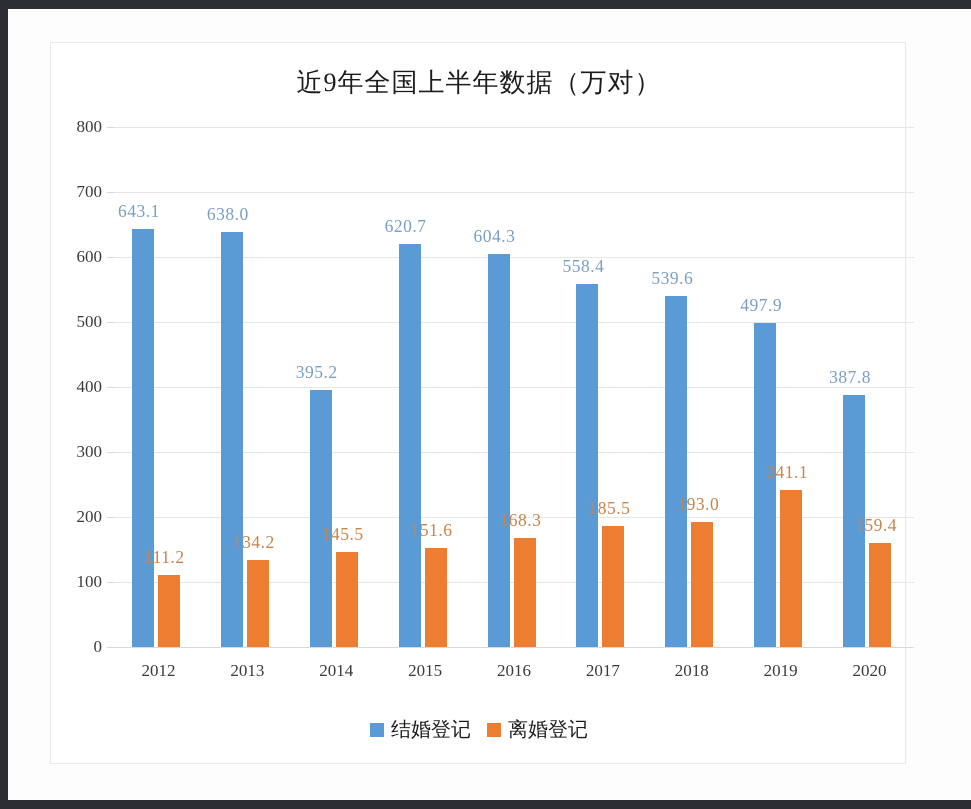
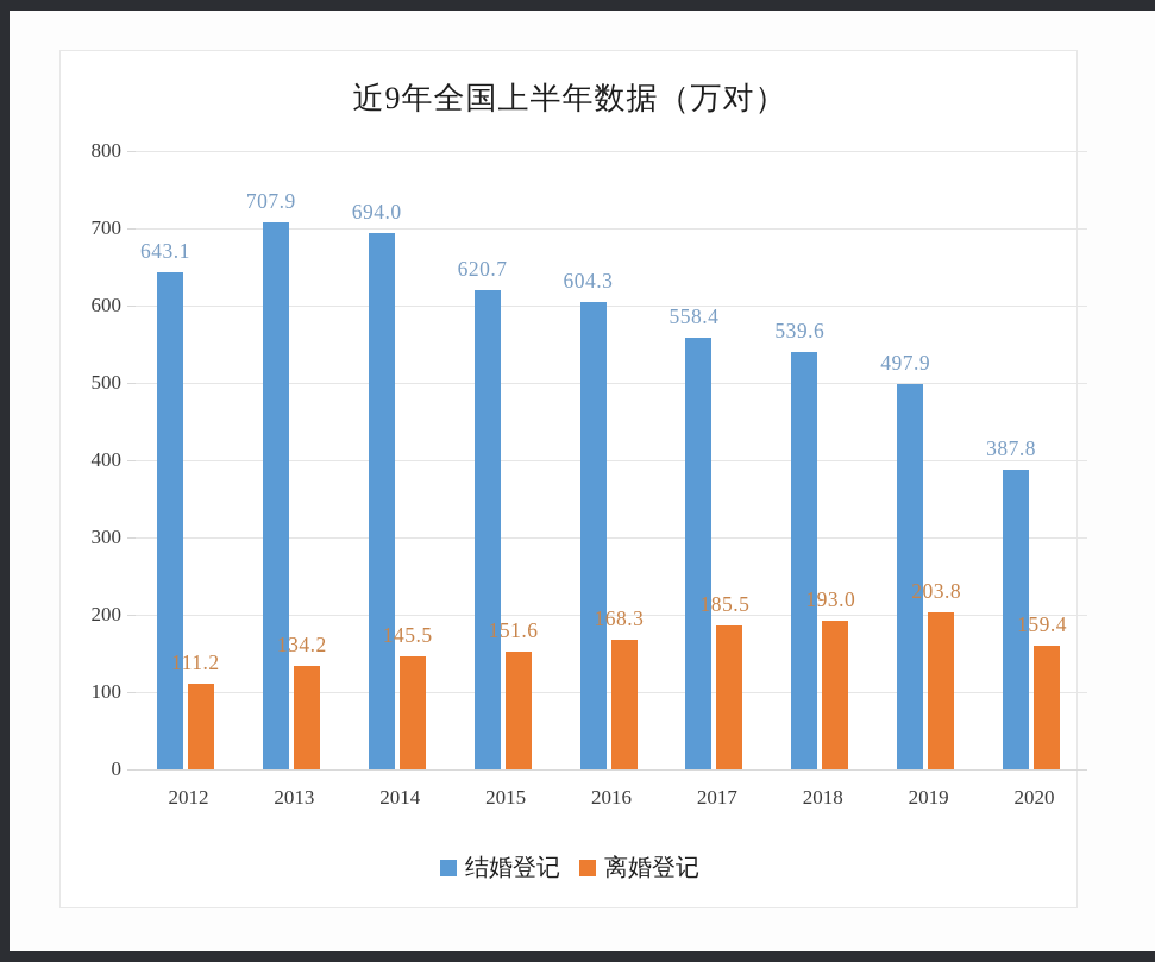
结婚登记/2013: 638.0 -> 707.9
结婚登记/2014: 395.2 -> 694.0
离婚登记/2019: 241.1 -> 203.8
